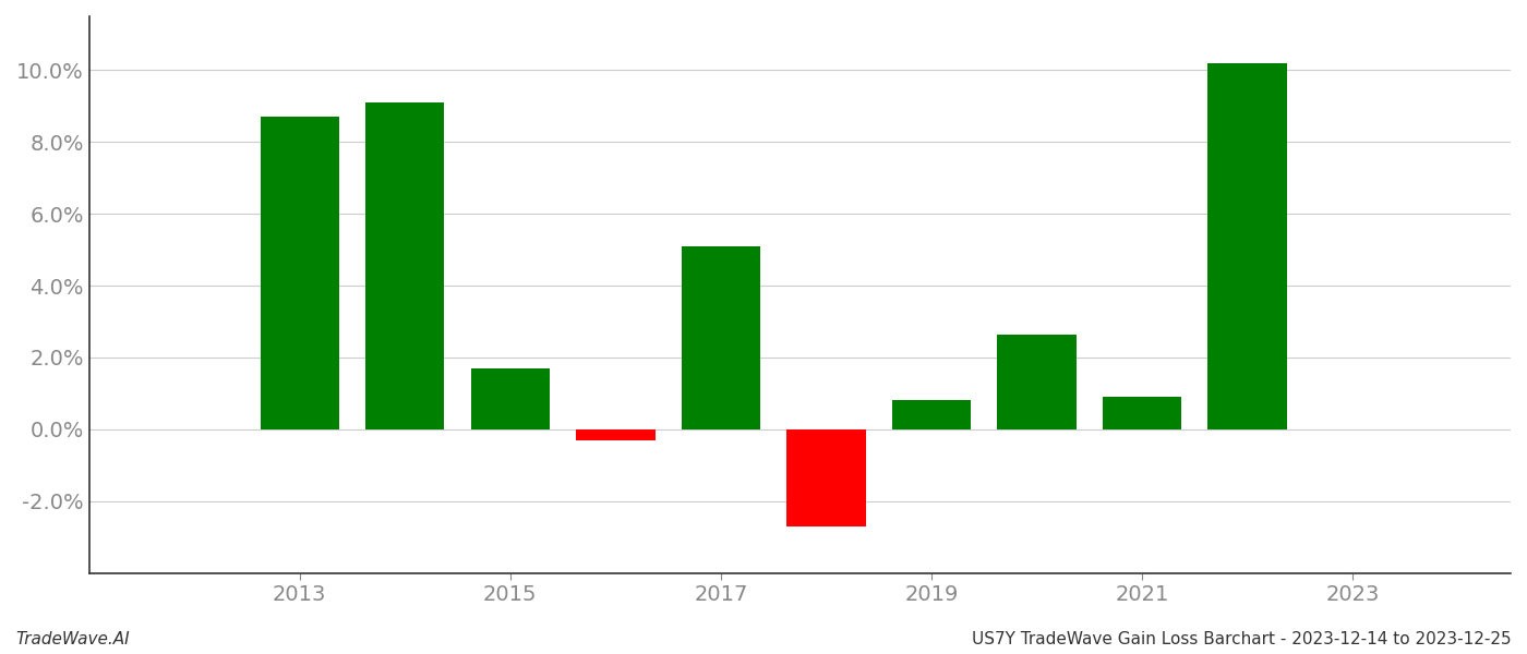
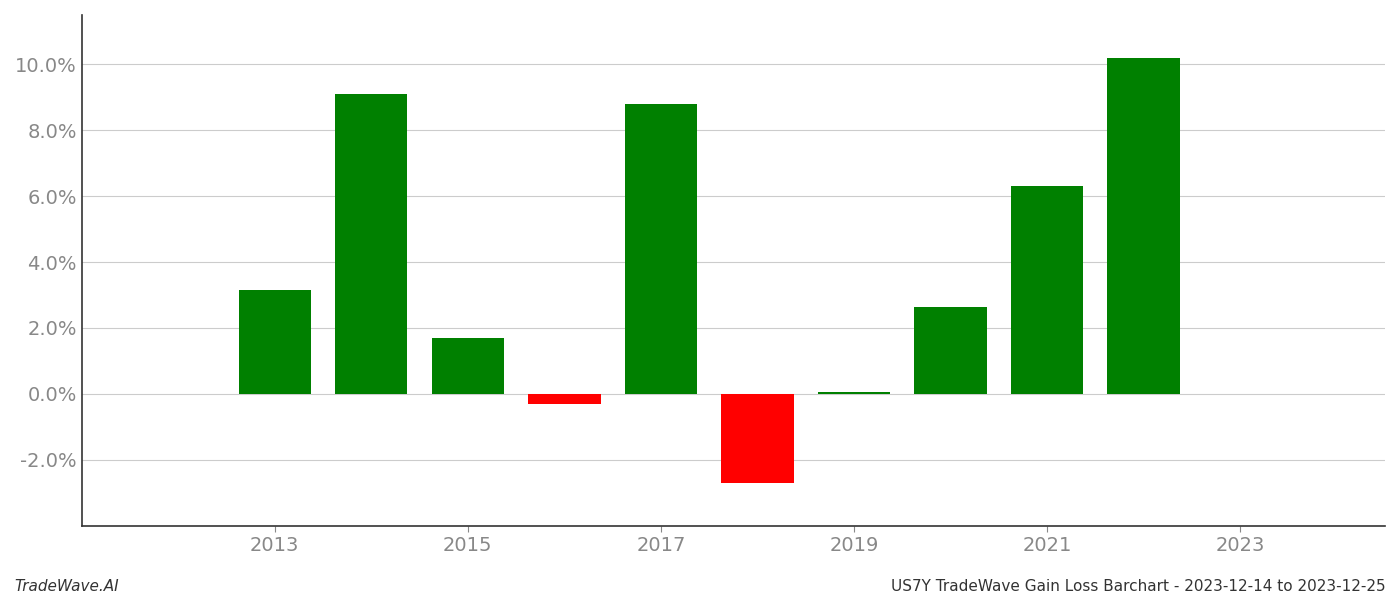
2013: 8.70% -> 3.15%
2017: 5.10% -> 8.80%
2019: 0.80% -> 0.05%
2021: 0.90% -> 6.30%
